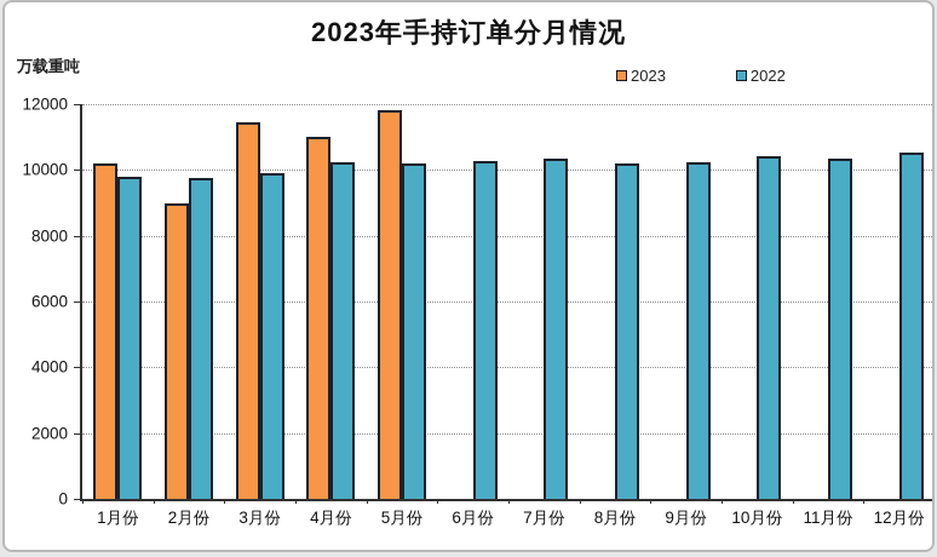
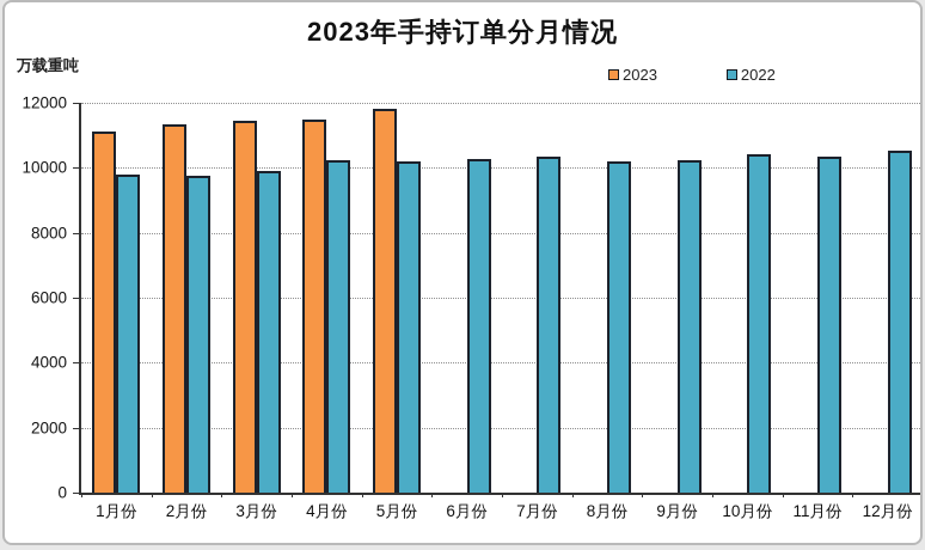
2023/1月份: 10200 -> 11100
2023/2月份: 9000 -> 11400
2023/4月份: 11000 -> 11500
